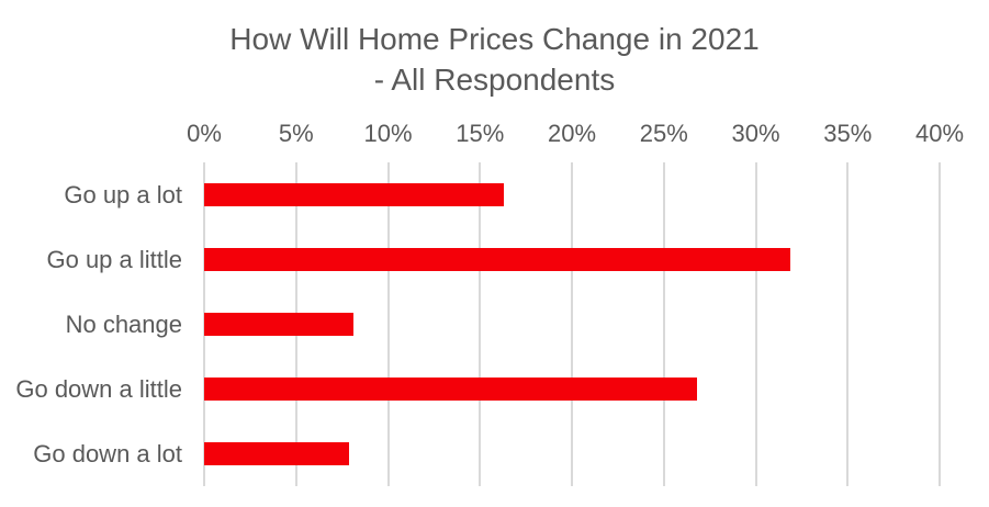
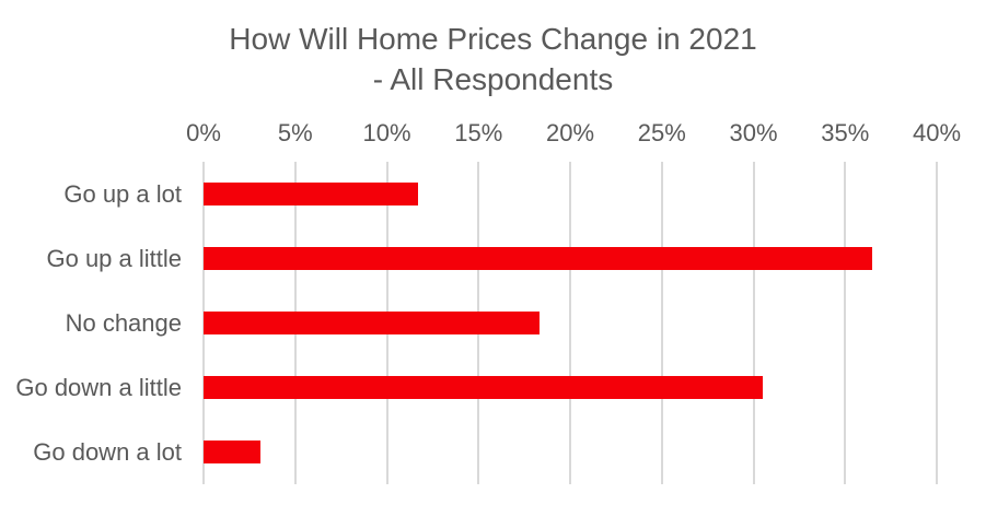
Go up a lot: 16.3% -> 11.7%
Go up a little: 31.9% -> 36.5%
No change: 8.1% -> 18.3%
Go down a little: 26.8% -> 30.5%
Go down a lot: 7.9% -> 3.1%
